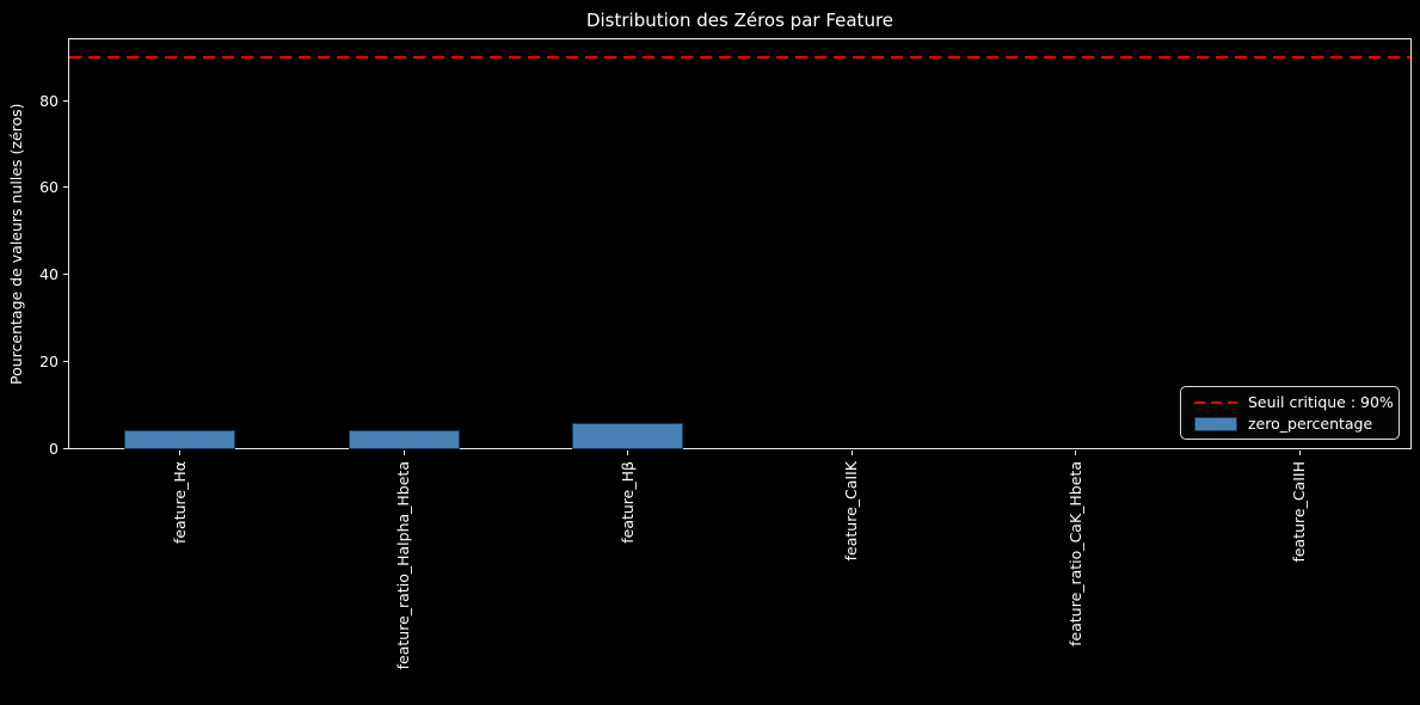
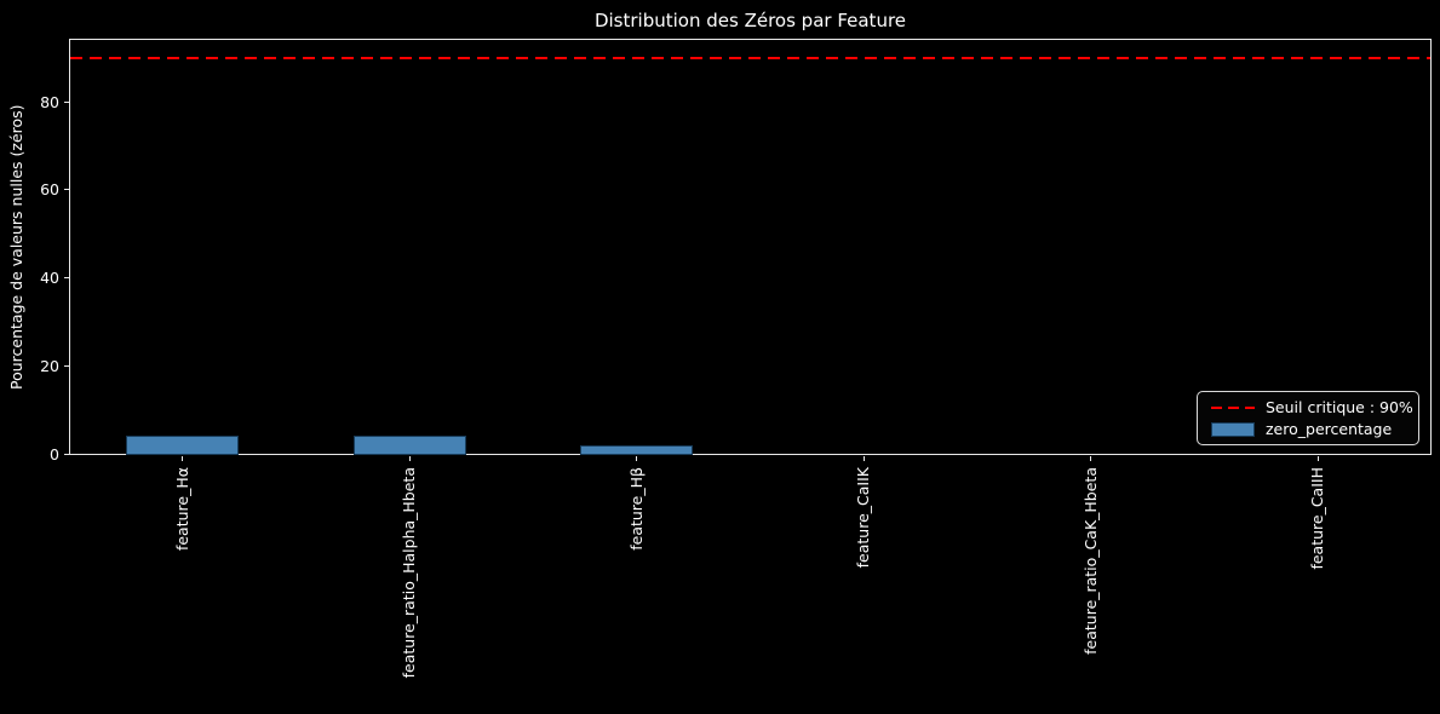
feature_Hβ: 6 -> 2
